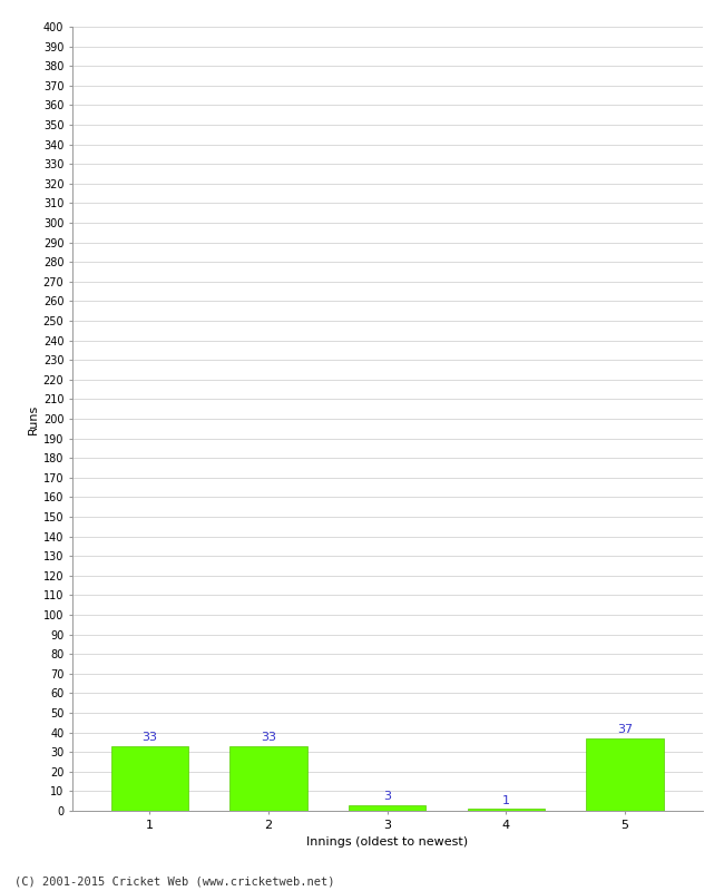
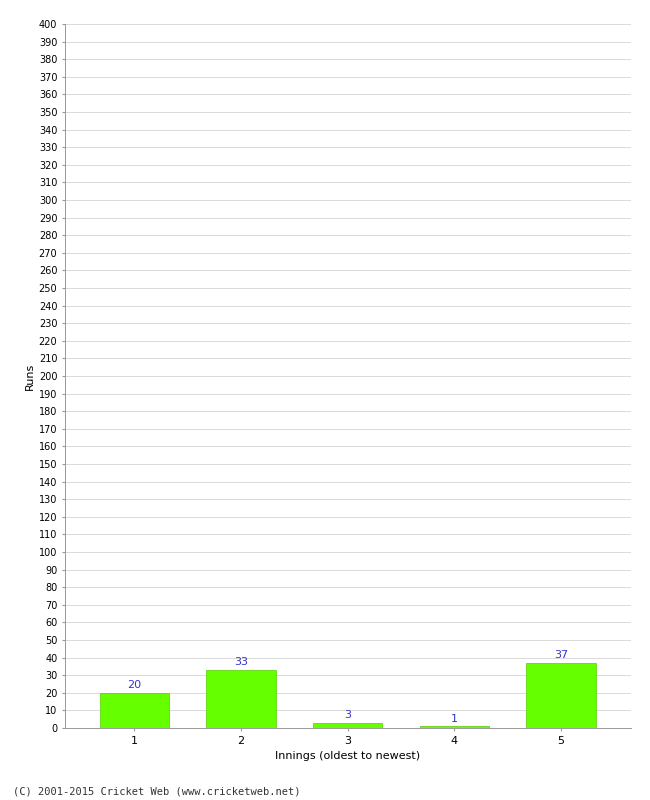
1: 33 -> 20
